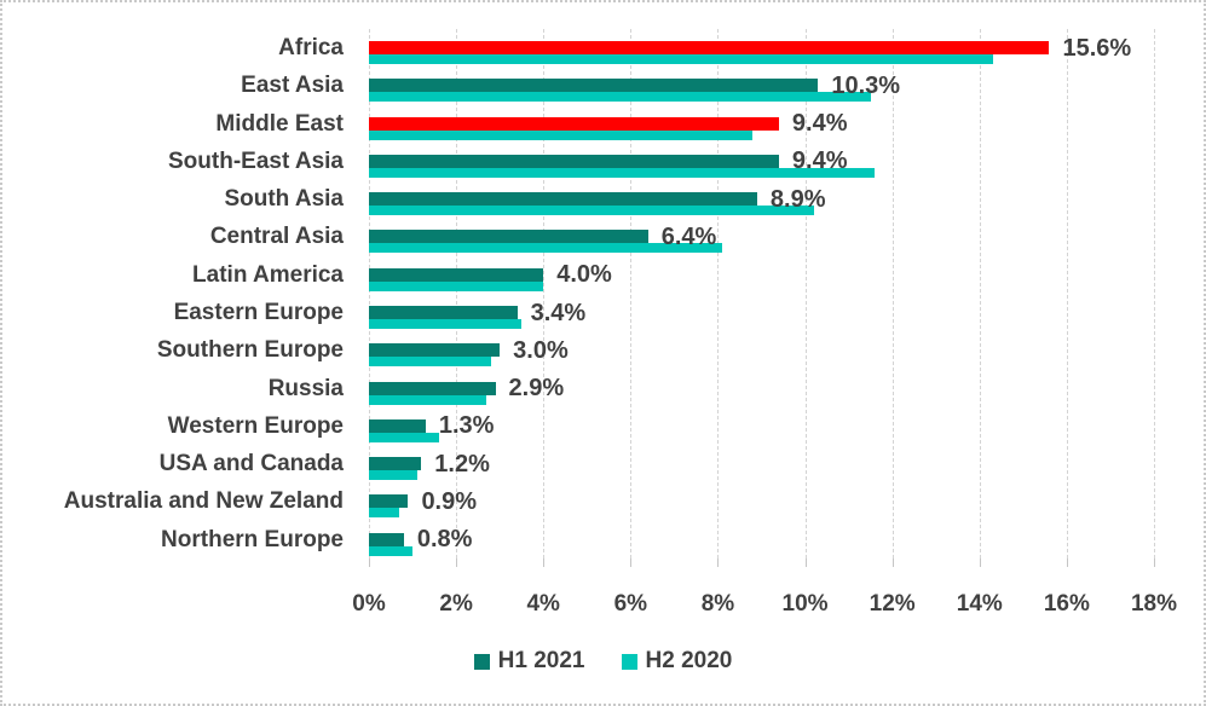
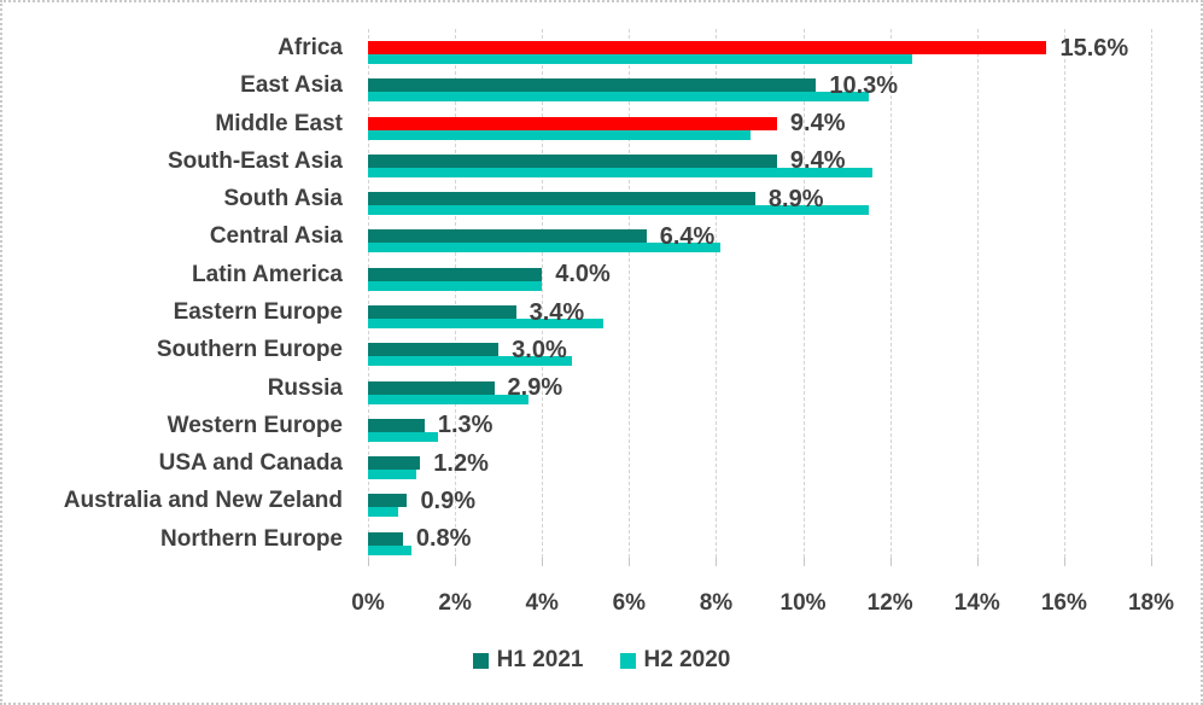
H2 2020/Africa: 14.3% -> 12.5%
H2 2020/South Asia: 10.2% -> 11.5%
H2 2020/Eastern Europe: 3.5% -> 5.4%
H2 2020/Southern Europe: 2.8% -> 4.7%
H2 2020/Russia: 2.7% -> 3.7%
